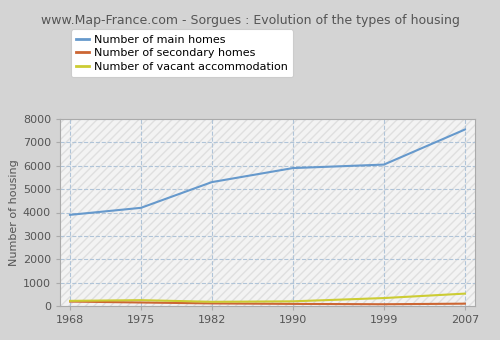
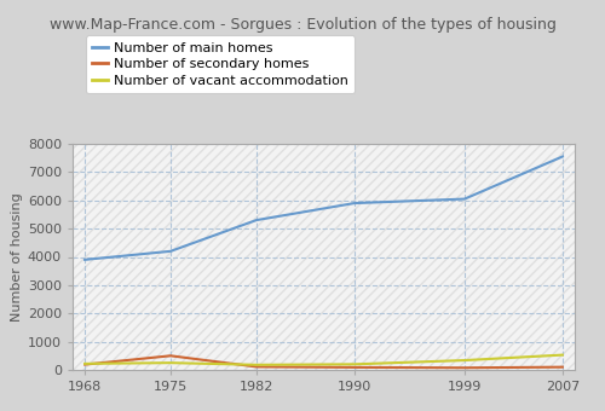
Number of secondary homes/1975: 150 -> 500
